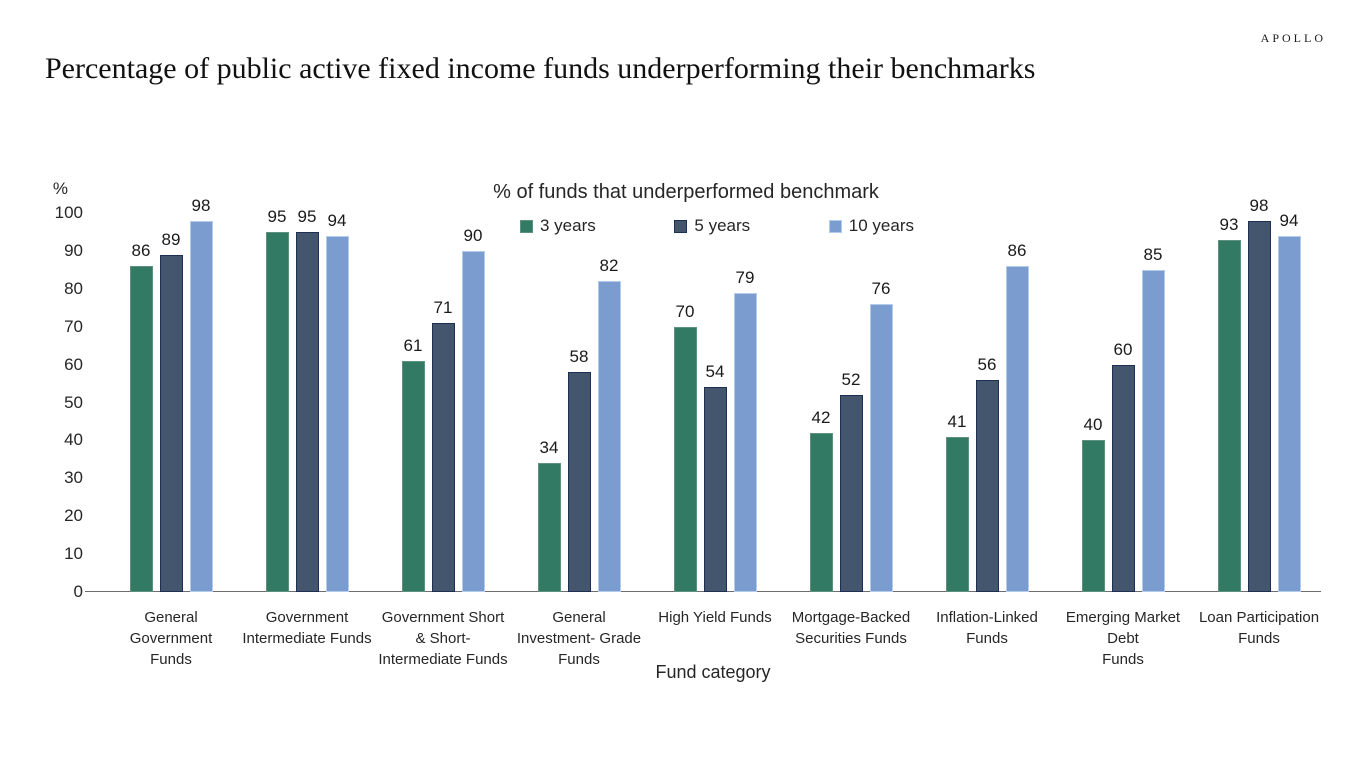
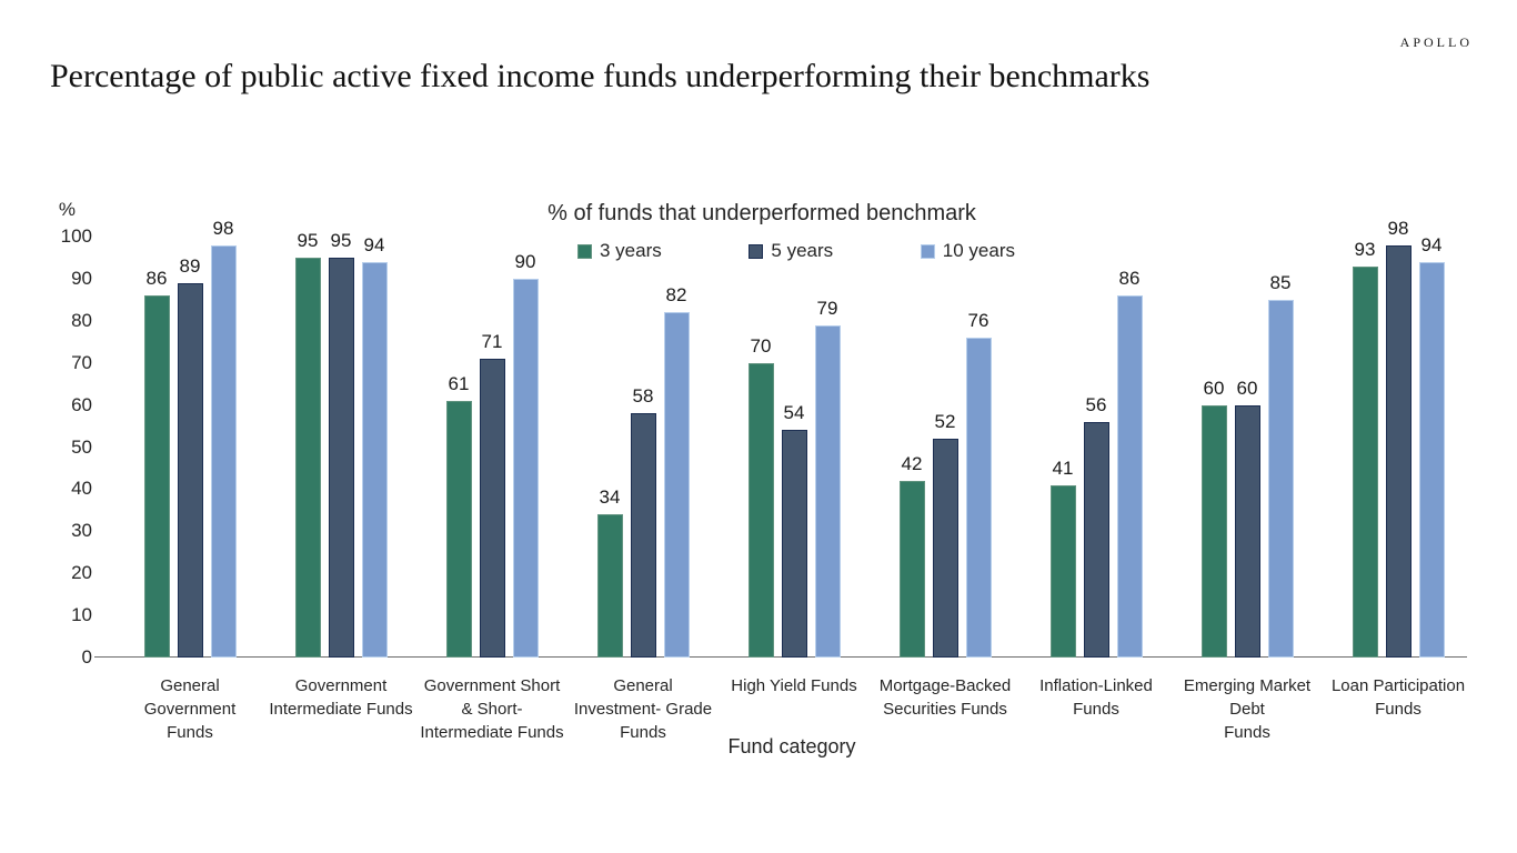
3 years/Emerging Market Debt Funds: 40 -> 60
